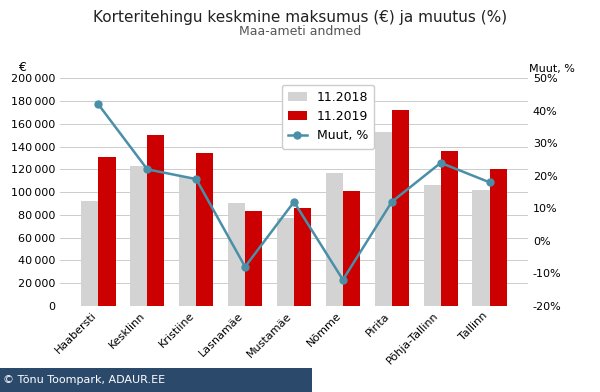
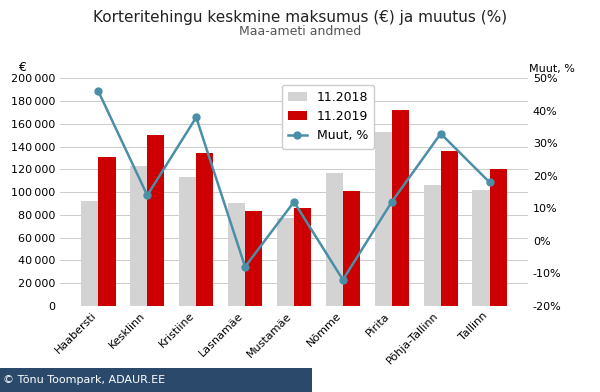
Muut, %/Haabersti: 42% -> 46%
Muut, %/Kesklinn: 22% -> 14%
Muut, %/Kristiine: 19% -> 38%
Muut, %/Põhja-Tallinn: 24% -> 33%
